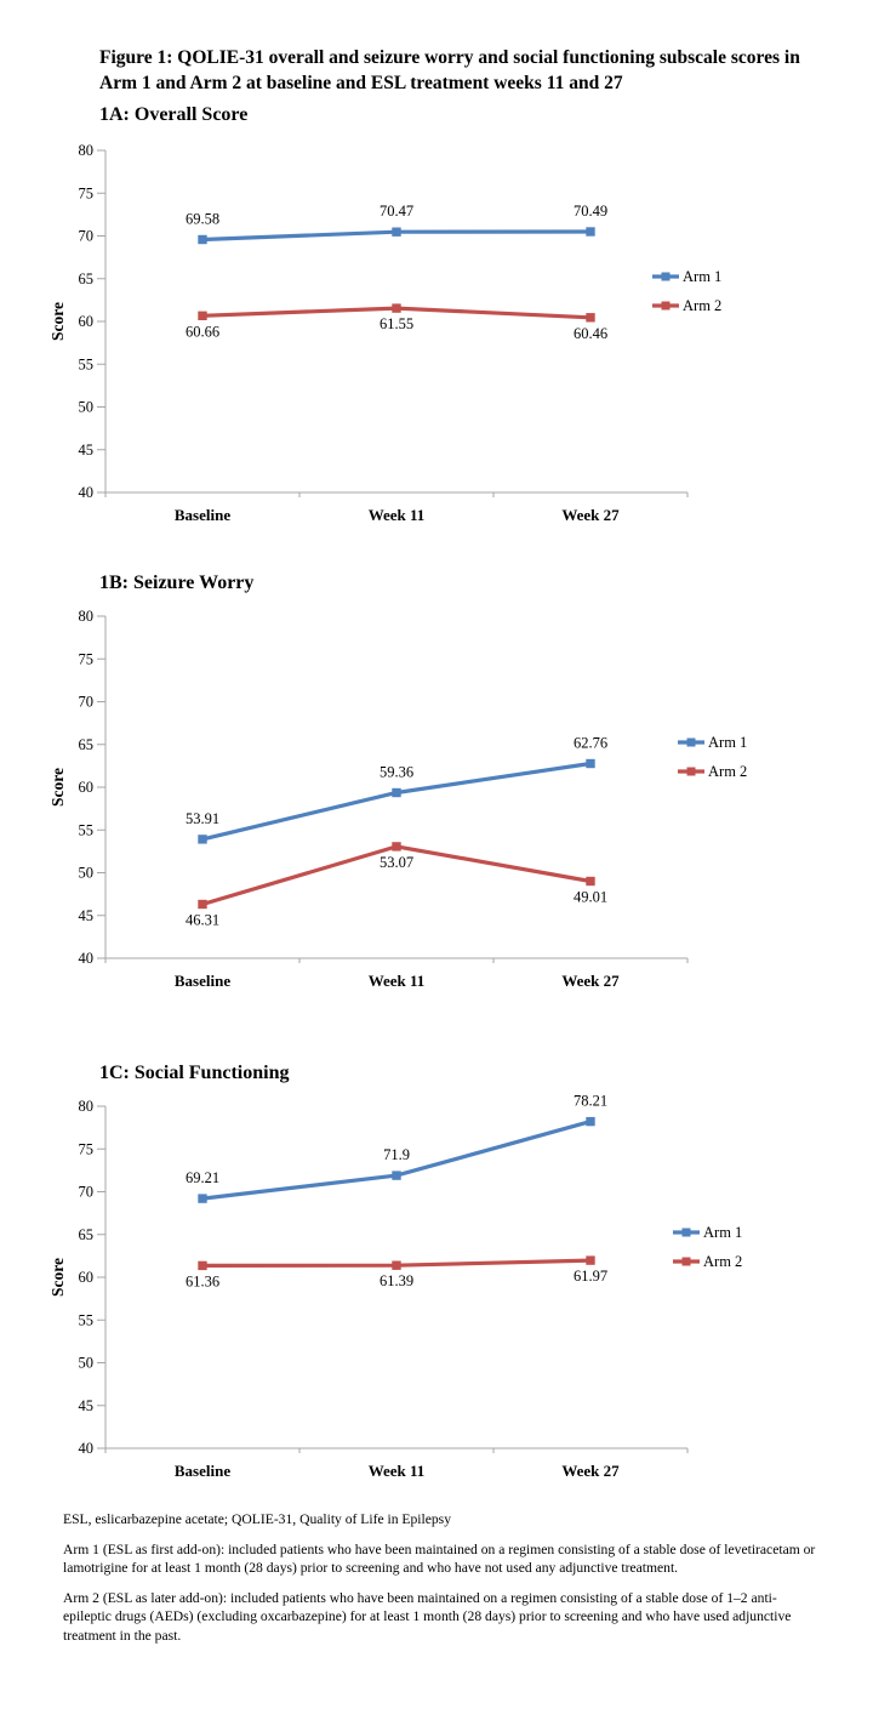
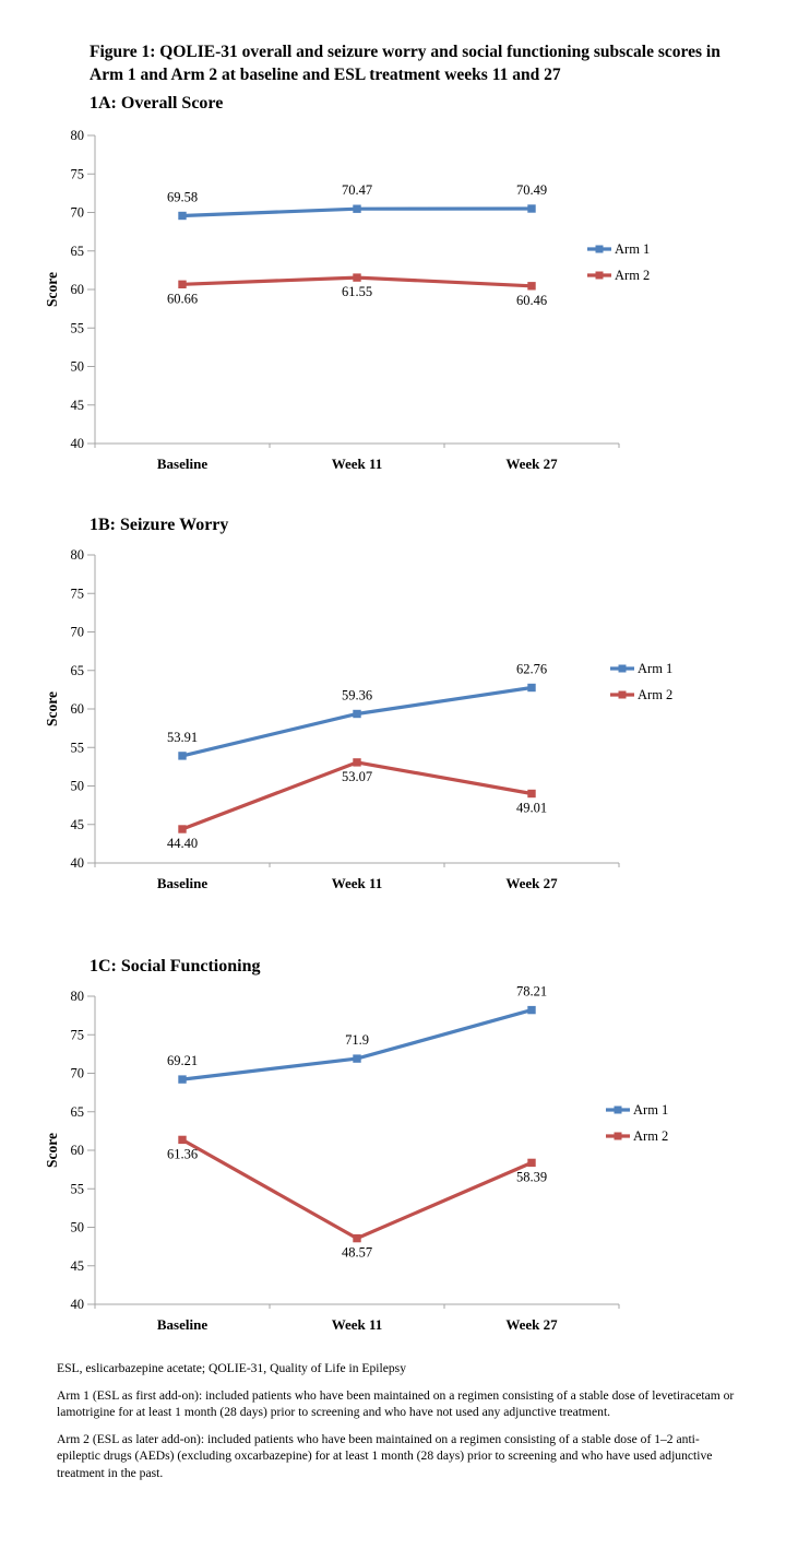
1B: Seizure Worry/Arm 2/Baseline: 46.31 -> 44.40
1C: Social Functioning/Arm 2/Week 11: 61.39 -> 48.57
1C: Social Functioning/Arm 2/Week 27: 61.97 -> 58.39
